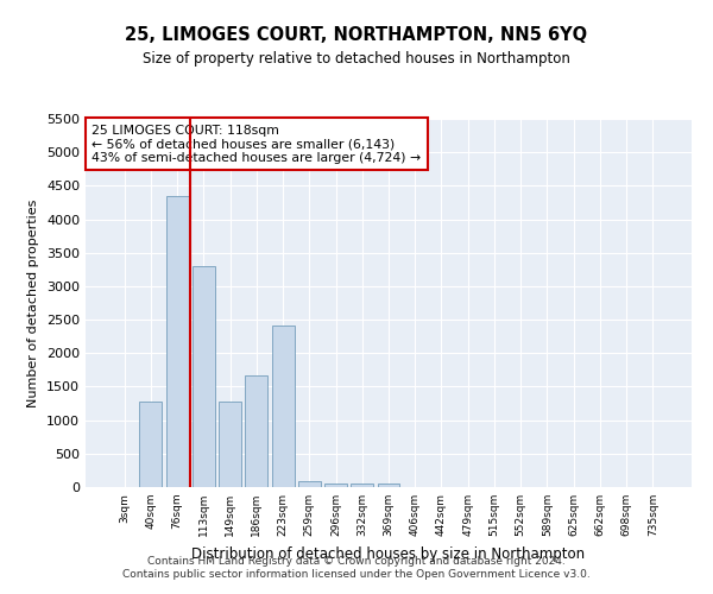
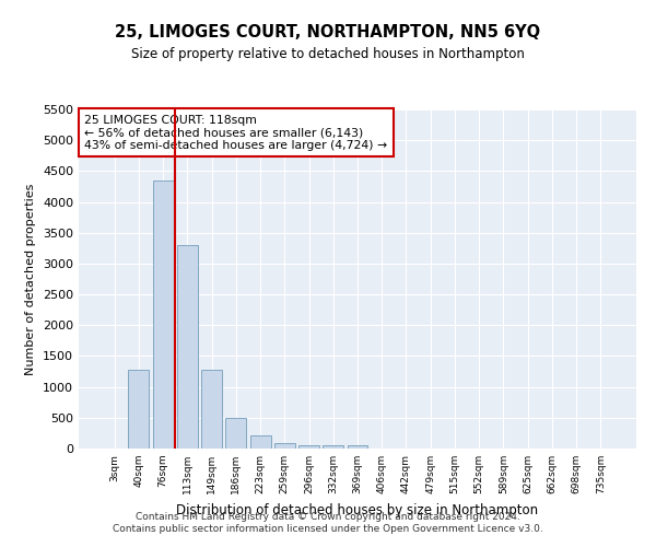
186sqm: 1660 -> 490
223sqm: 2420 -> 220
